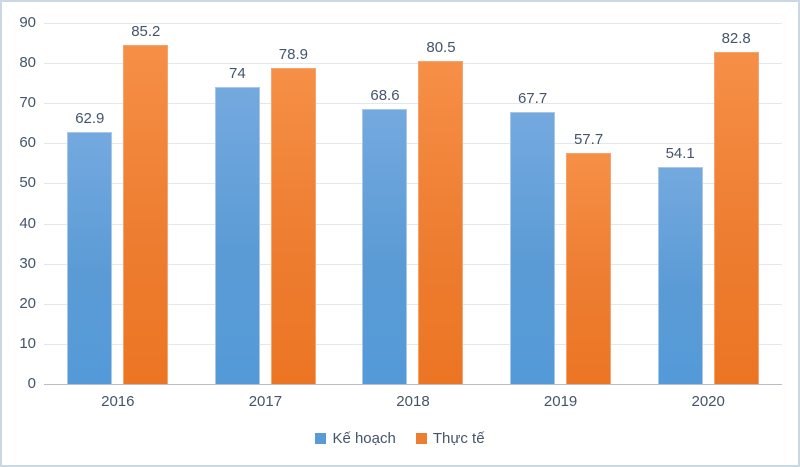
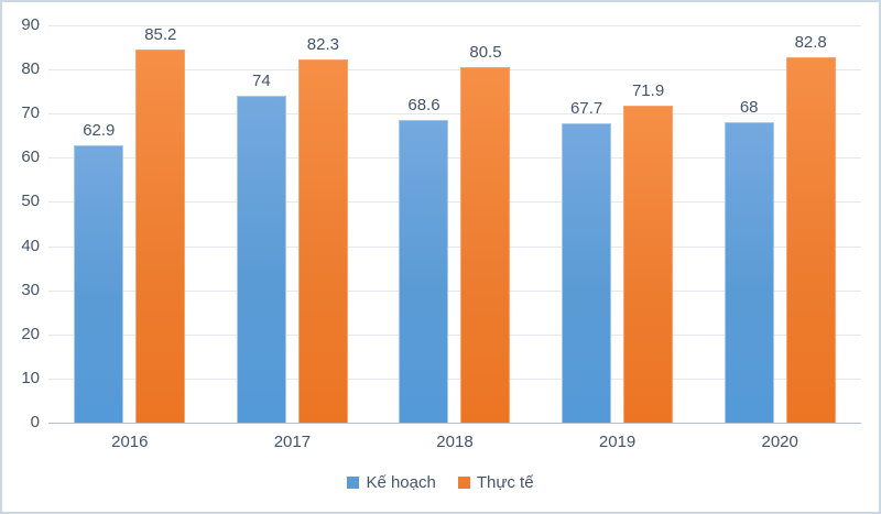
Thực tế/2017: 78.9 -> 82.3
Thực tế/2019: 57.7 -> 71.9
Kế hoạch/2020: 54.1 -> 68
